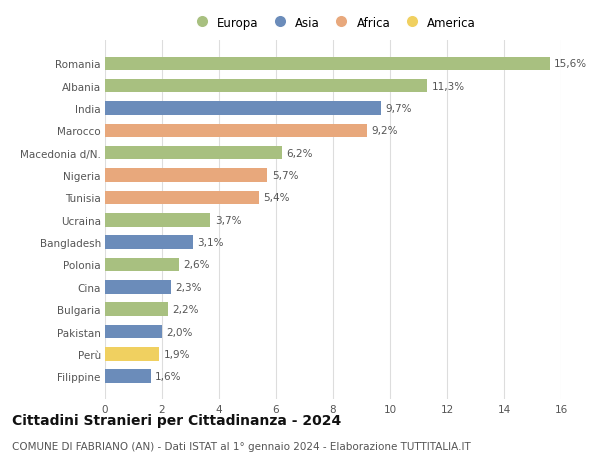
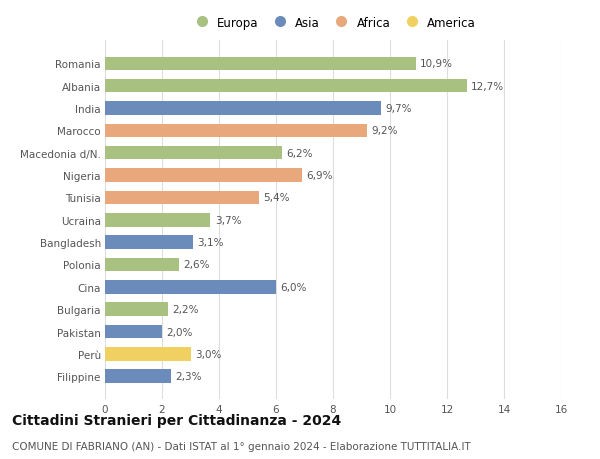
Romania: 15,6% -> 10,9%
Albania: 11,3% -> 12,7%
Nigeria: 5,7% -> 6,9%
Cina: 2,3% -> 6,0%
Perù: 1,9% -> 3,0%
Filippine: 1,6% -> 2,3%
